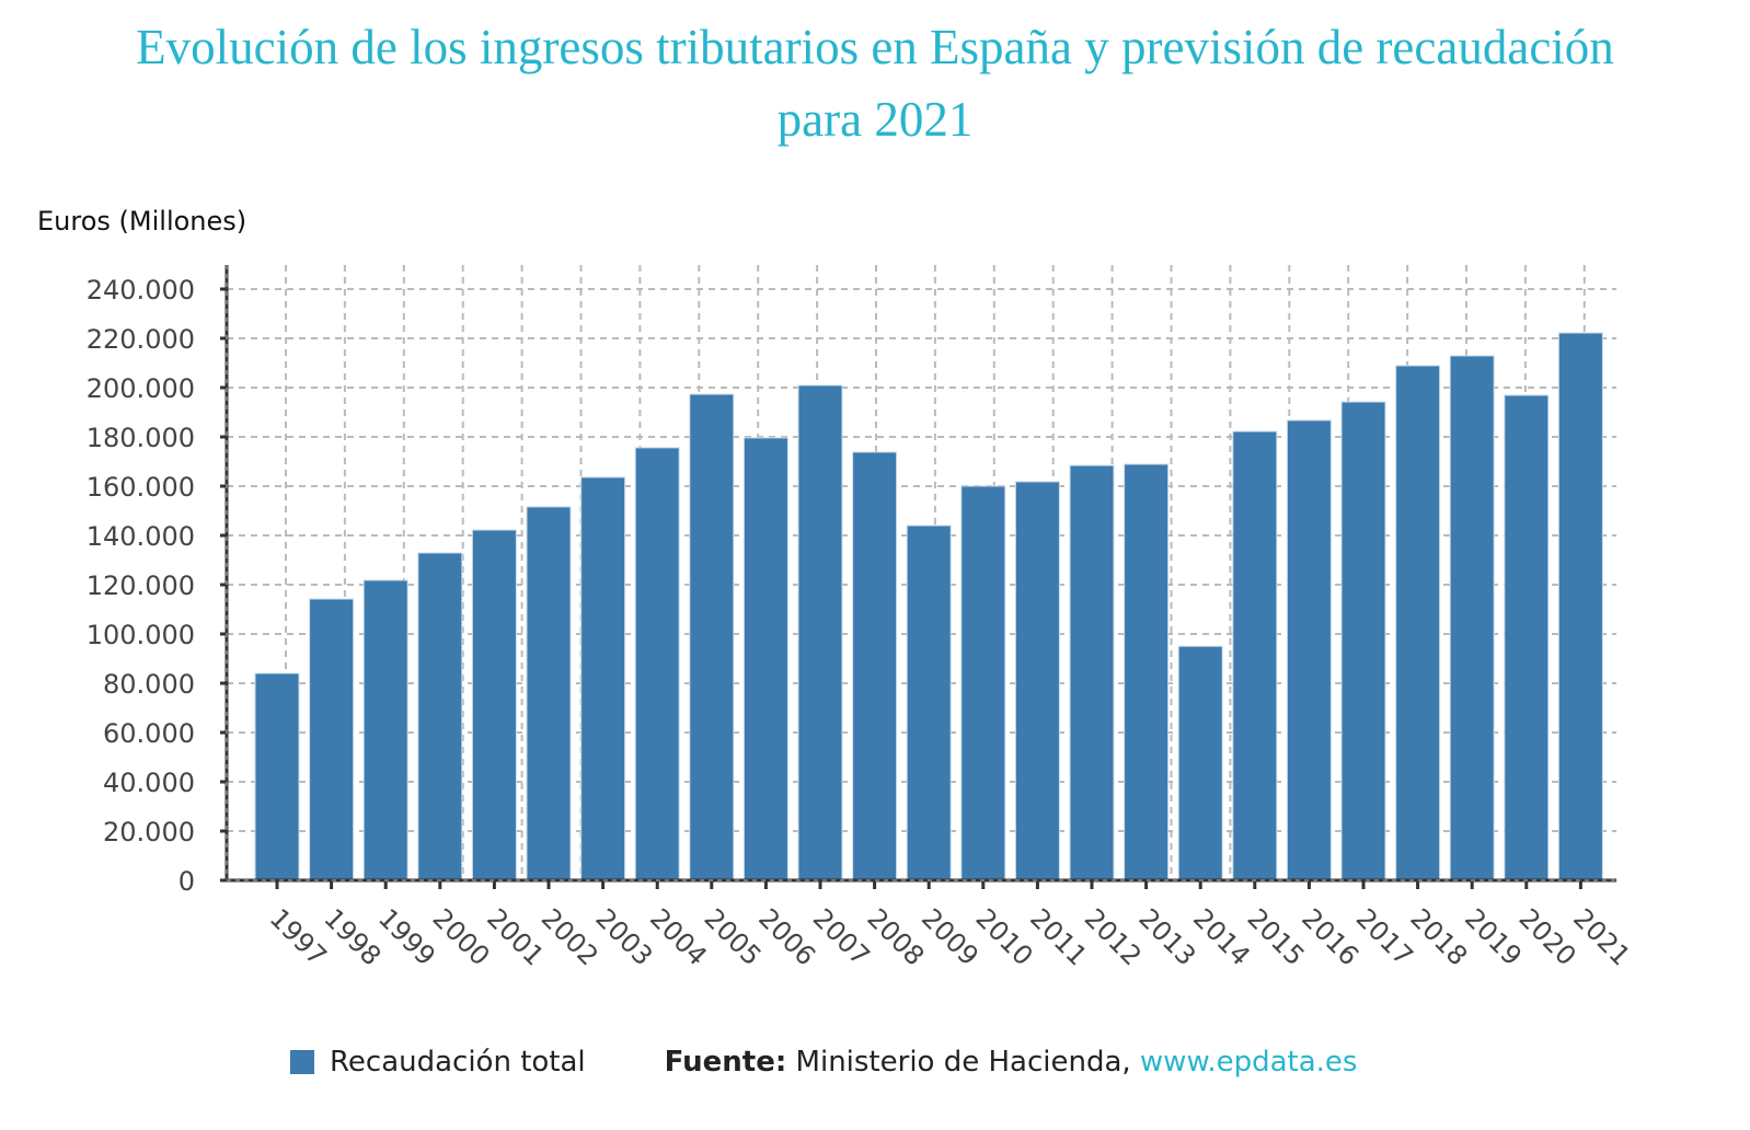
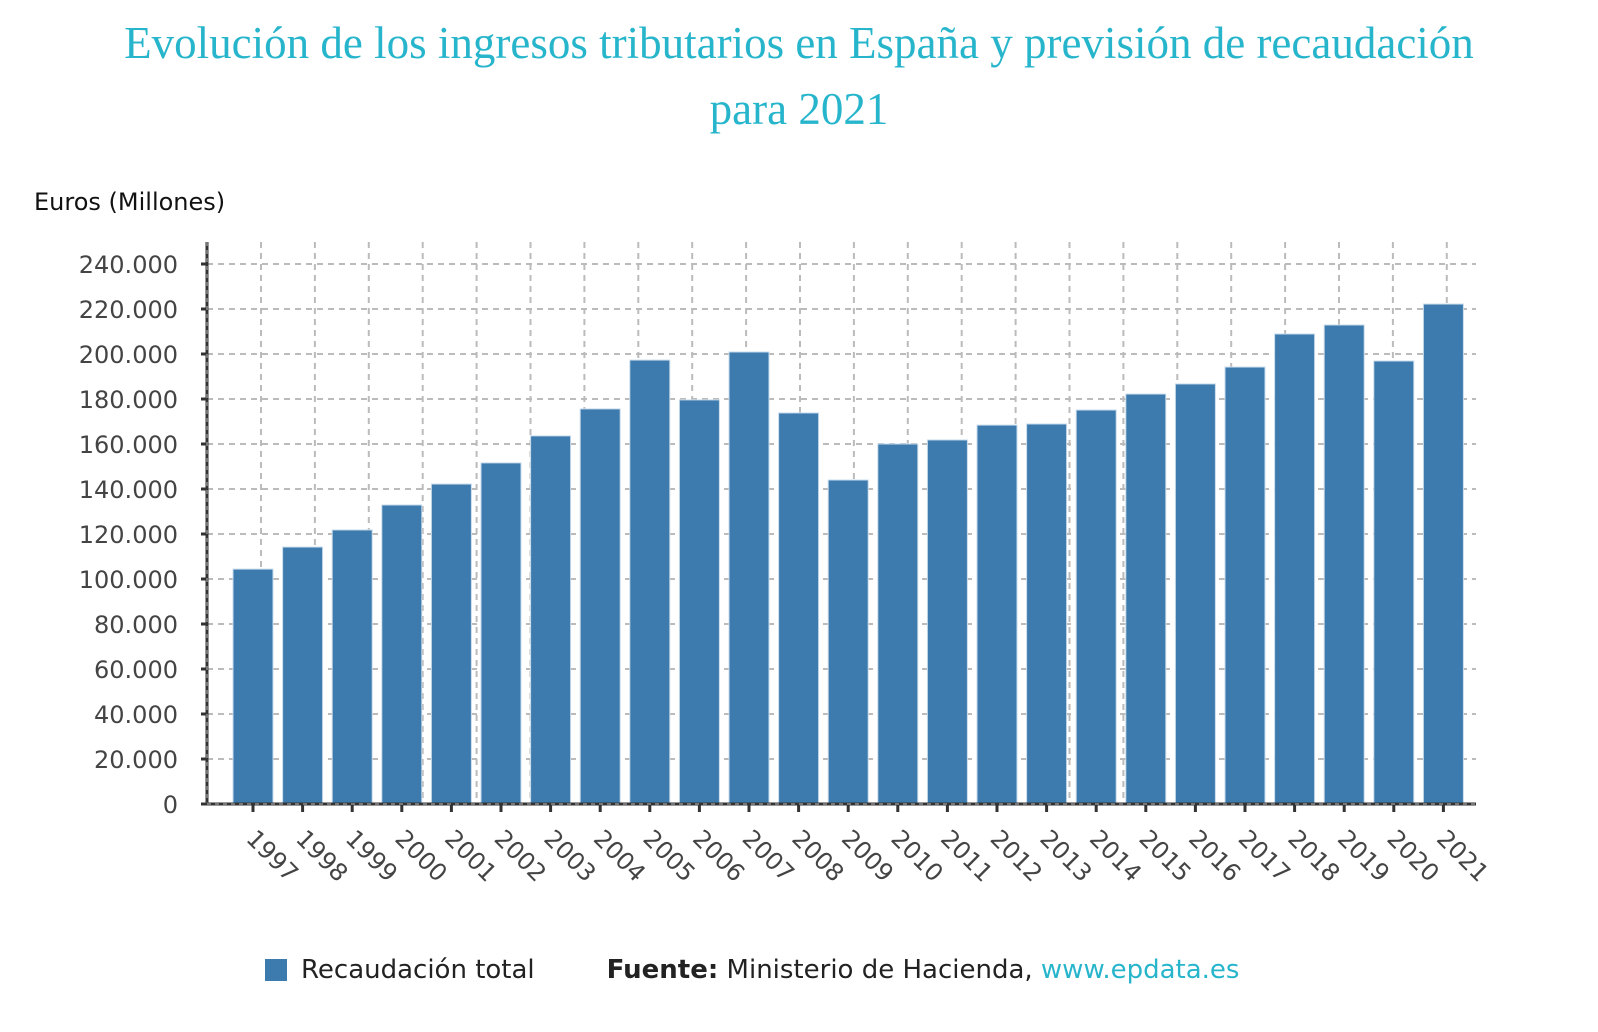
1997: 84000 -> 104000
2014: 95000 -> 175000
